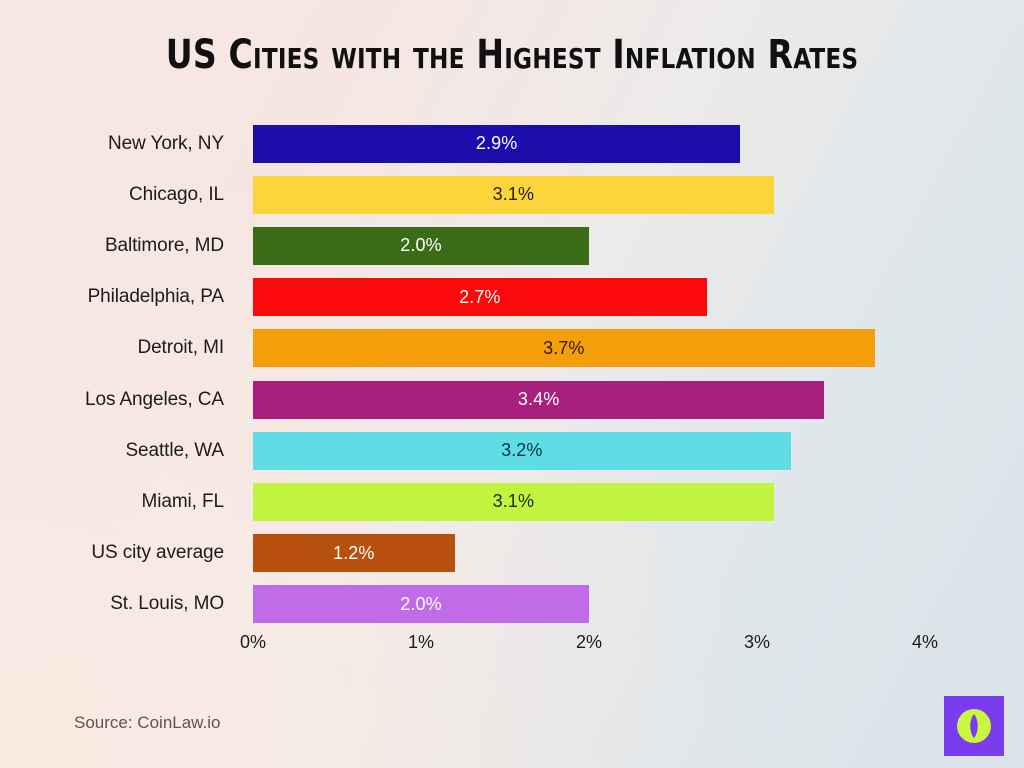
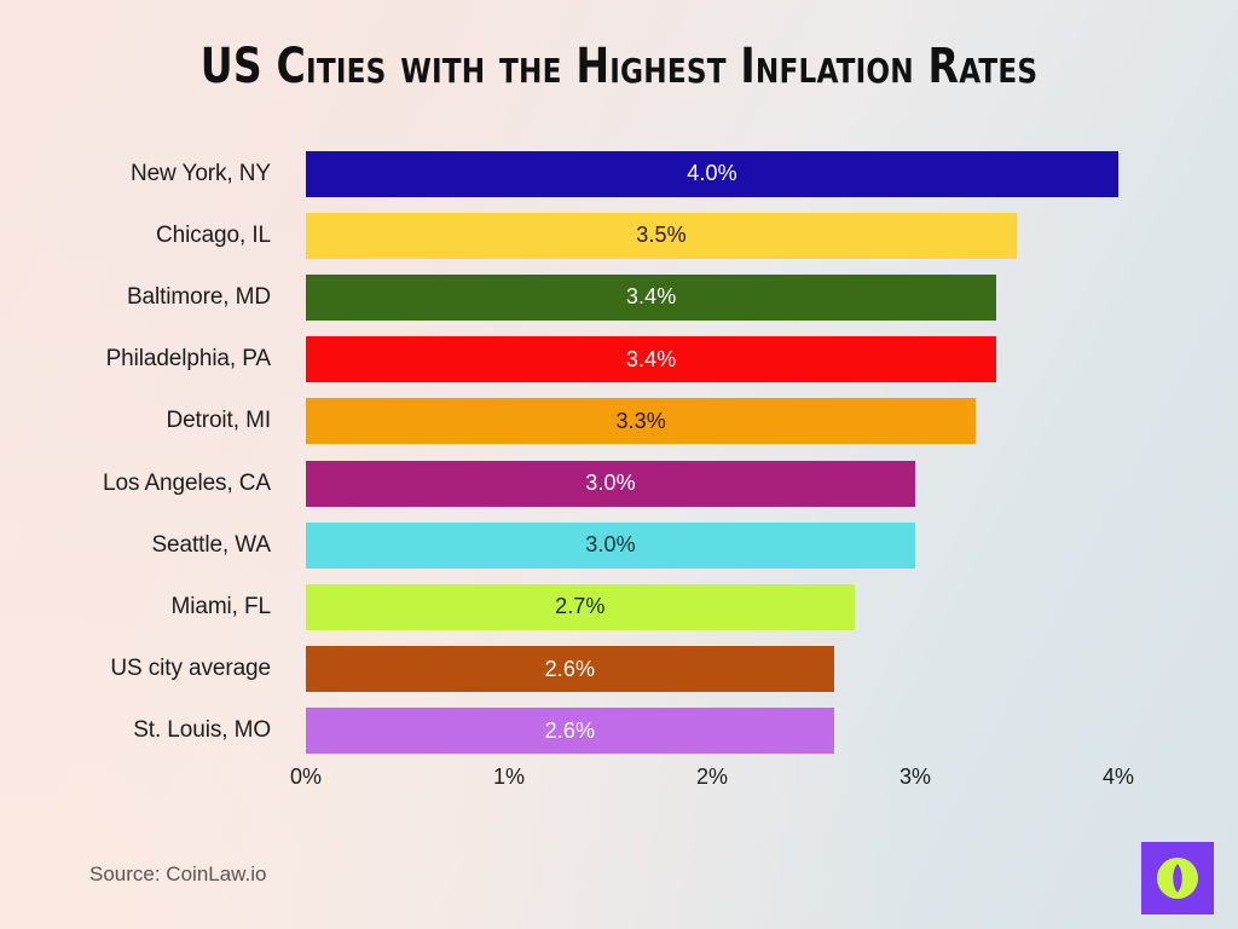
New York, NY: 2.9% -> 4.0%
Chicago, IL: 3.1% -> 3.5%
Baltimore, MD: 2.0% -> 3.4%
Philadelphia, PA: 2.7% -> 3.4%
Detroit, MI: 3.7% -> 3.3%
Los Angeles, CA: 3.4% -> 3.0%
Seattle, WA: 3.2% -> 3.0%
Miami, FL: 3.1% -> 2.7%
US city average: 1.2% -> 2.6%
St. Louis, MO: 2.0% -> 2.6%
